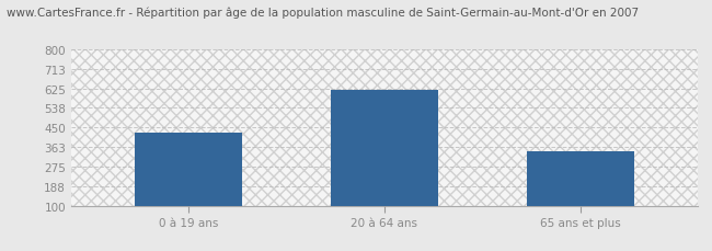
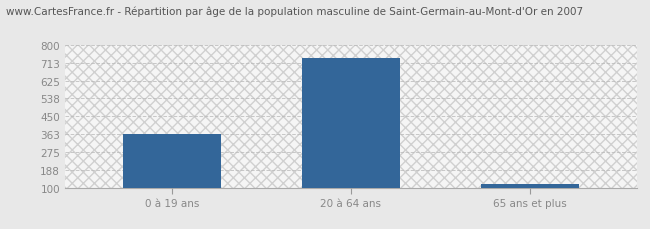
0 à 19 ans: 425 -> 363
20 à 64 ans: 620 -> 738
65 ans et plus: 345 -> 120
